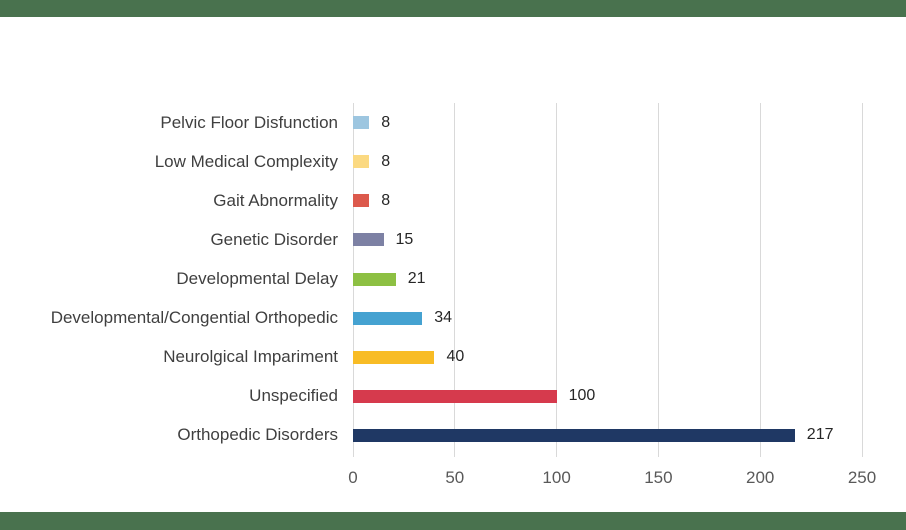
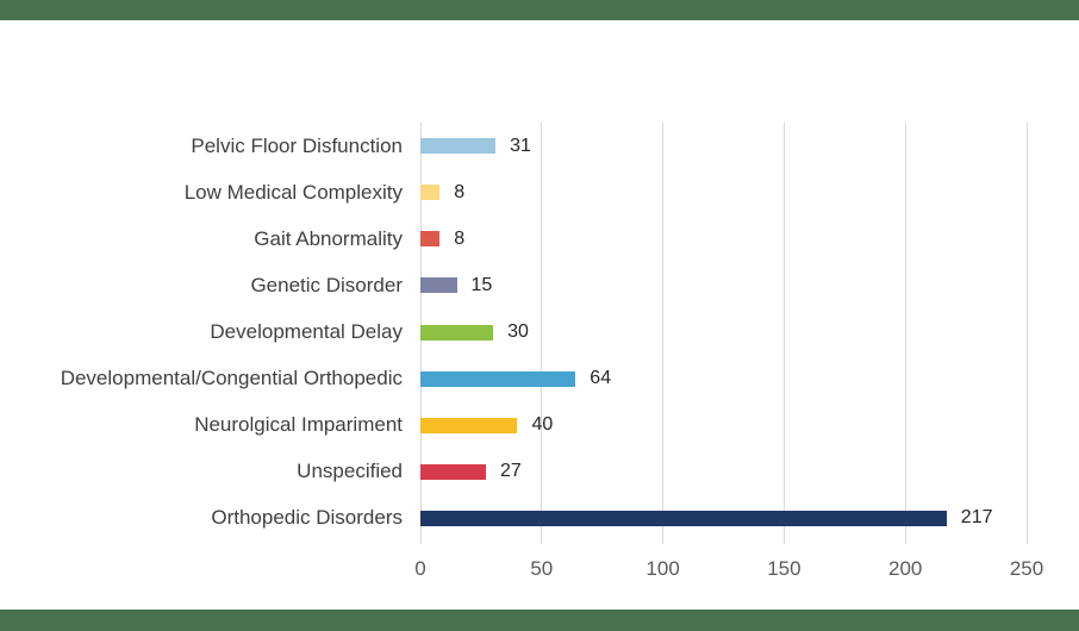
Pelvic Floor Disfunction: 8 -> 31
Developmental Delay: 21 -> 30
Developmental/Congential Orthopedic: 34 -> 64
Unspecified: 100 -> 27
